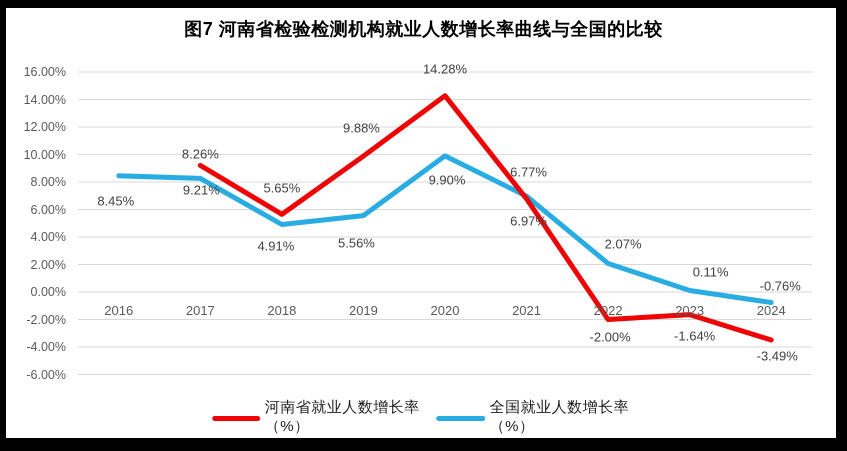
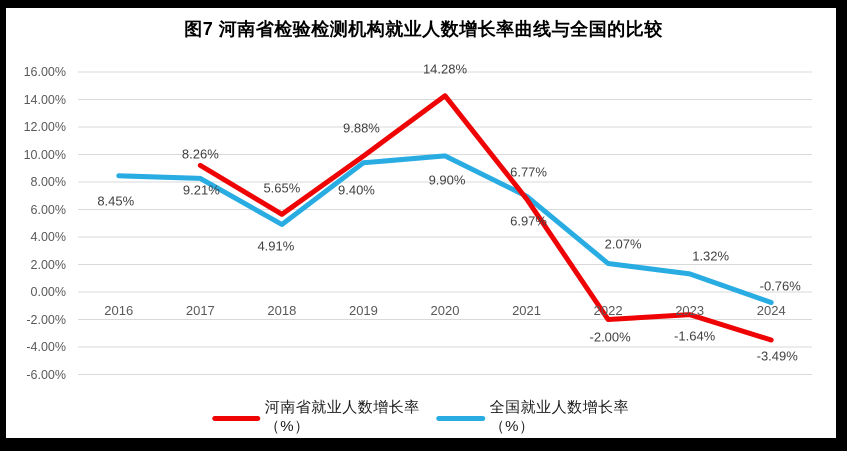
全国就业人数增长率（%）/2019: 5.56% -> 9.40%
全国就业人数增长率（%）/2023: 0.11% -> 1.32%
